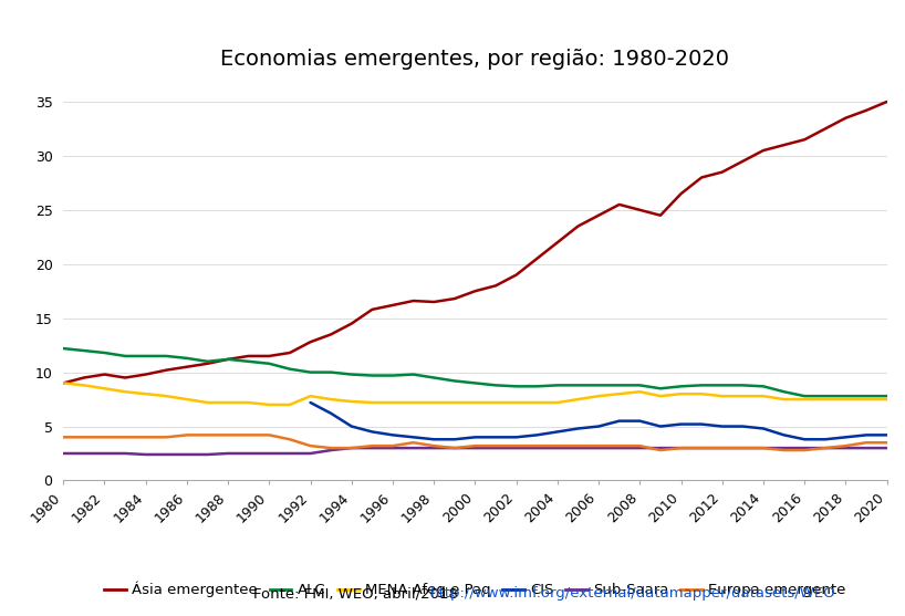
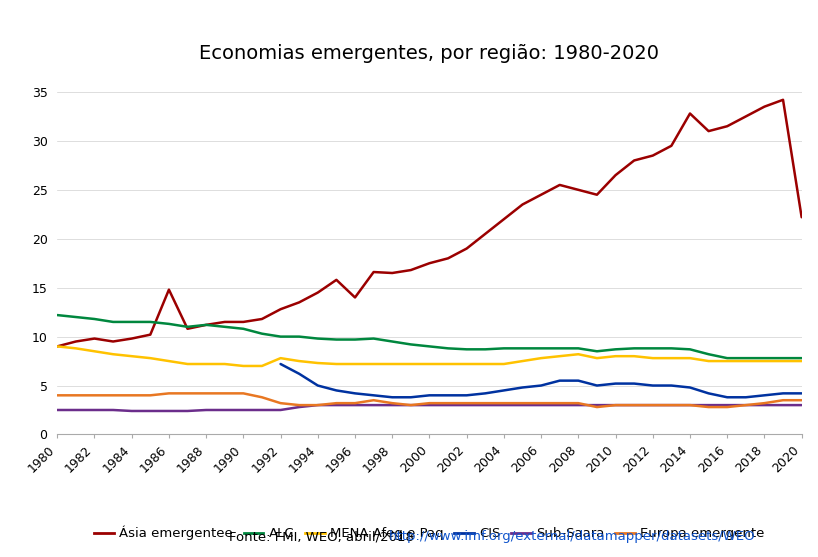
Ásia emergentee/1986: 10.5 -> 14.8
Ásia emergentee/1996: 16.2 -> 14.0
Ásia emergentee/2014: 30.5 -> 32.8
Ásia emergentee/2020: 35.0 -> 22.2
